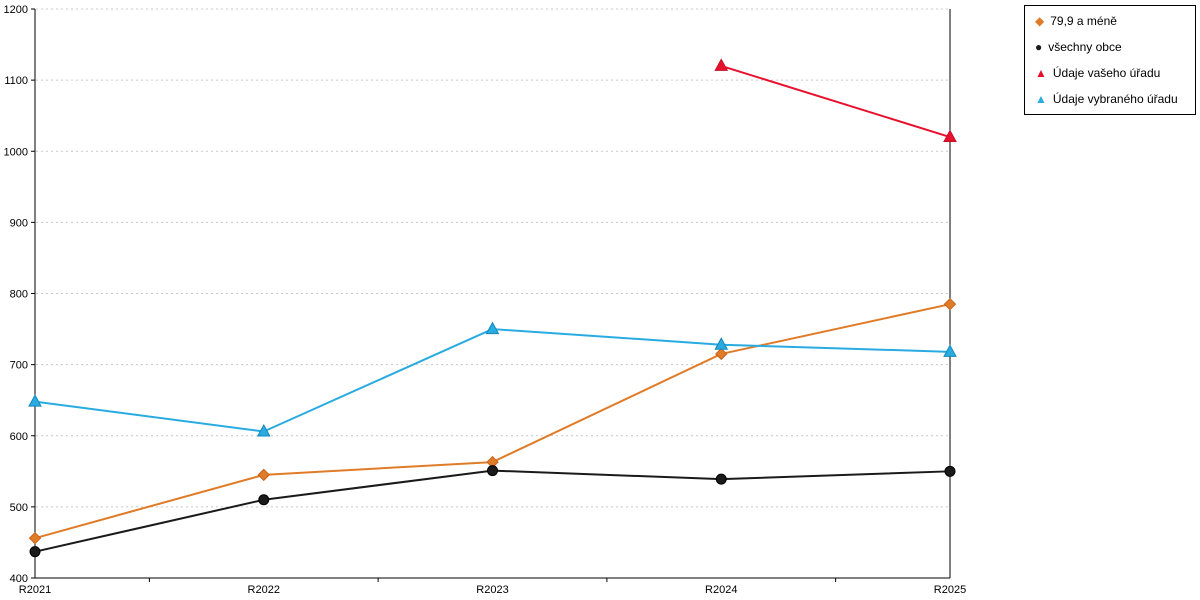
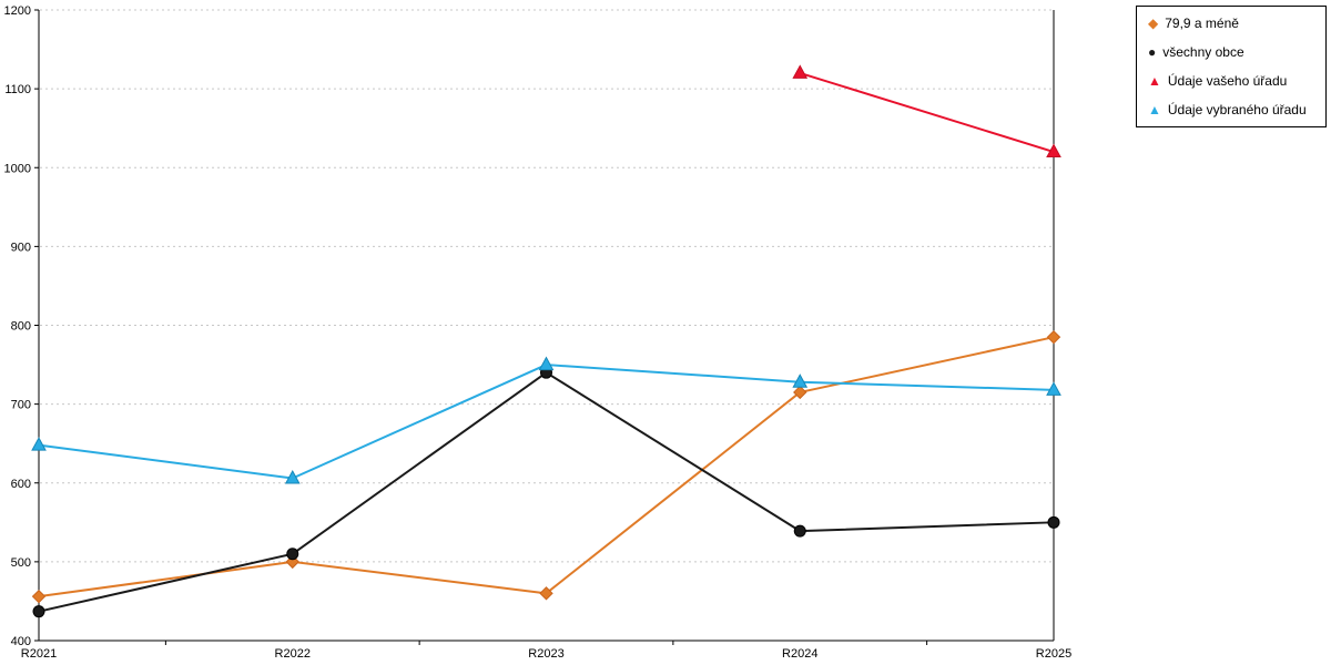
79,9 a méně/R2022: 540 -> 500
79,9 a méně/R2023: 560 -> 460
všechny obce/R2023: 550 -> 740
